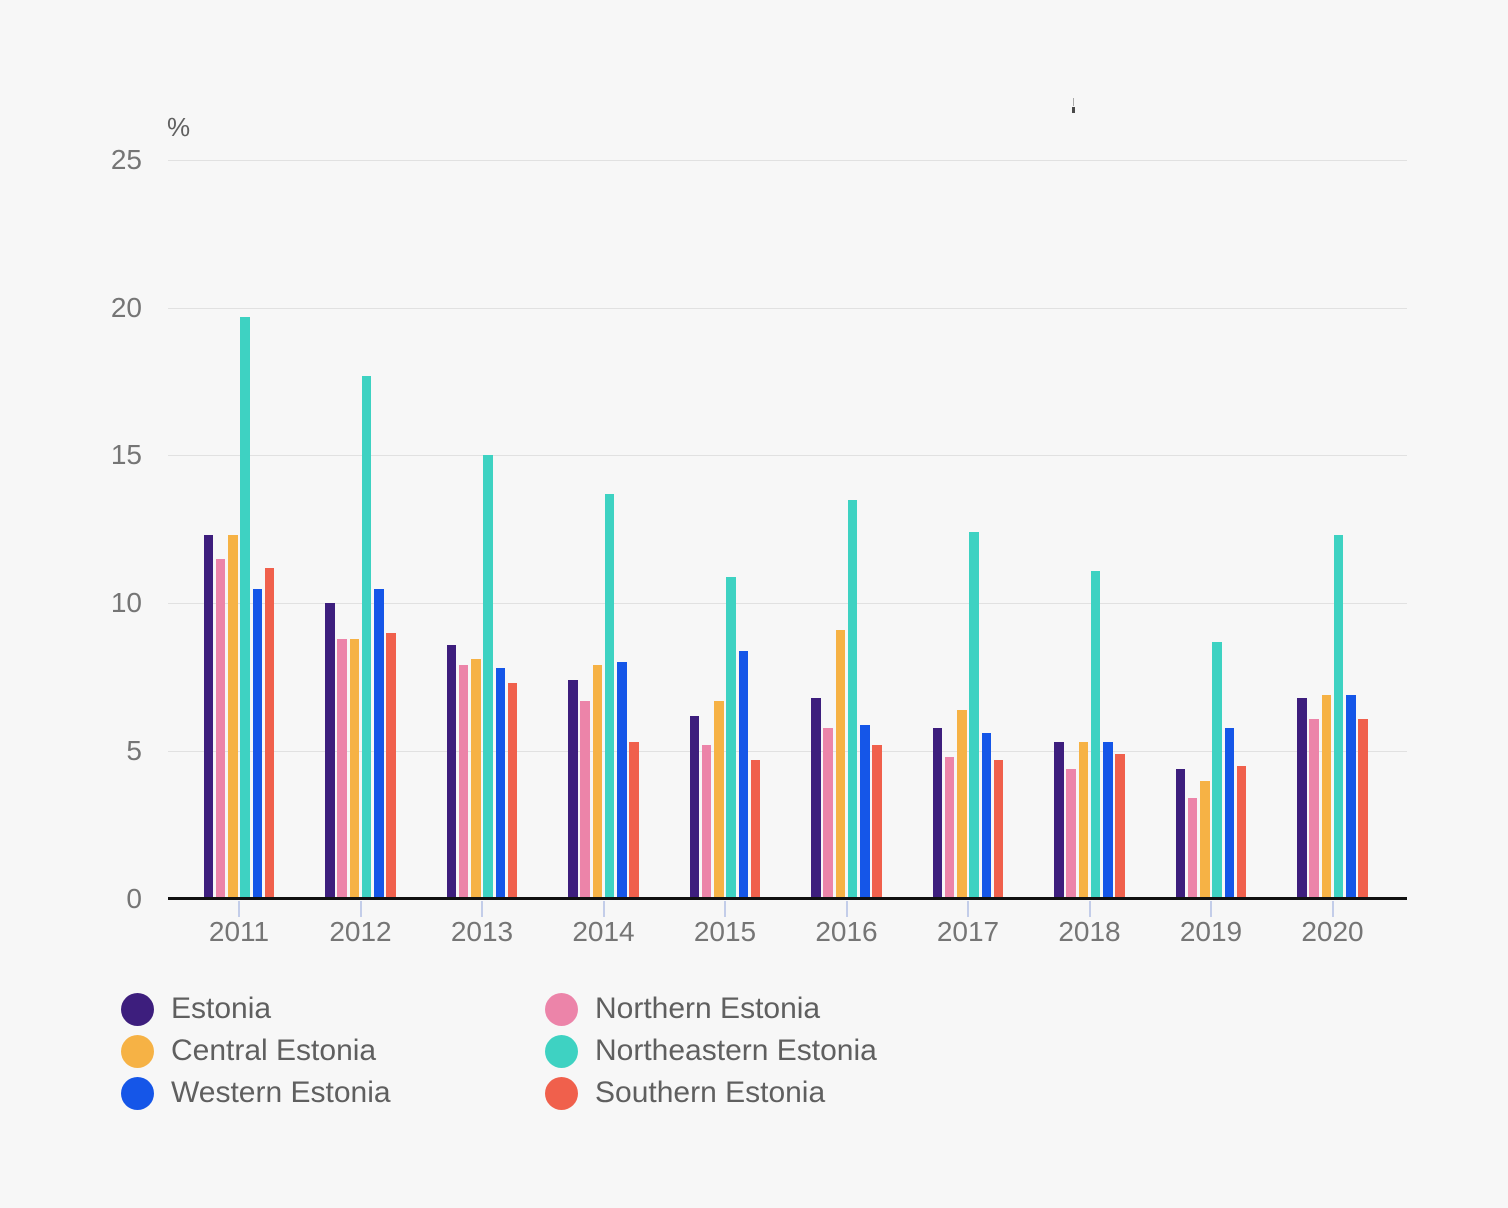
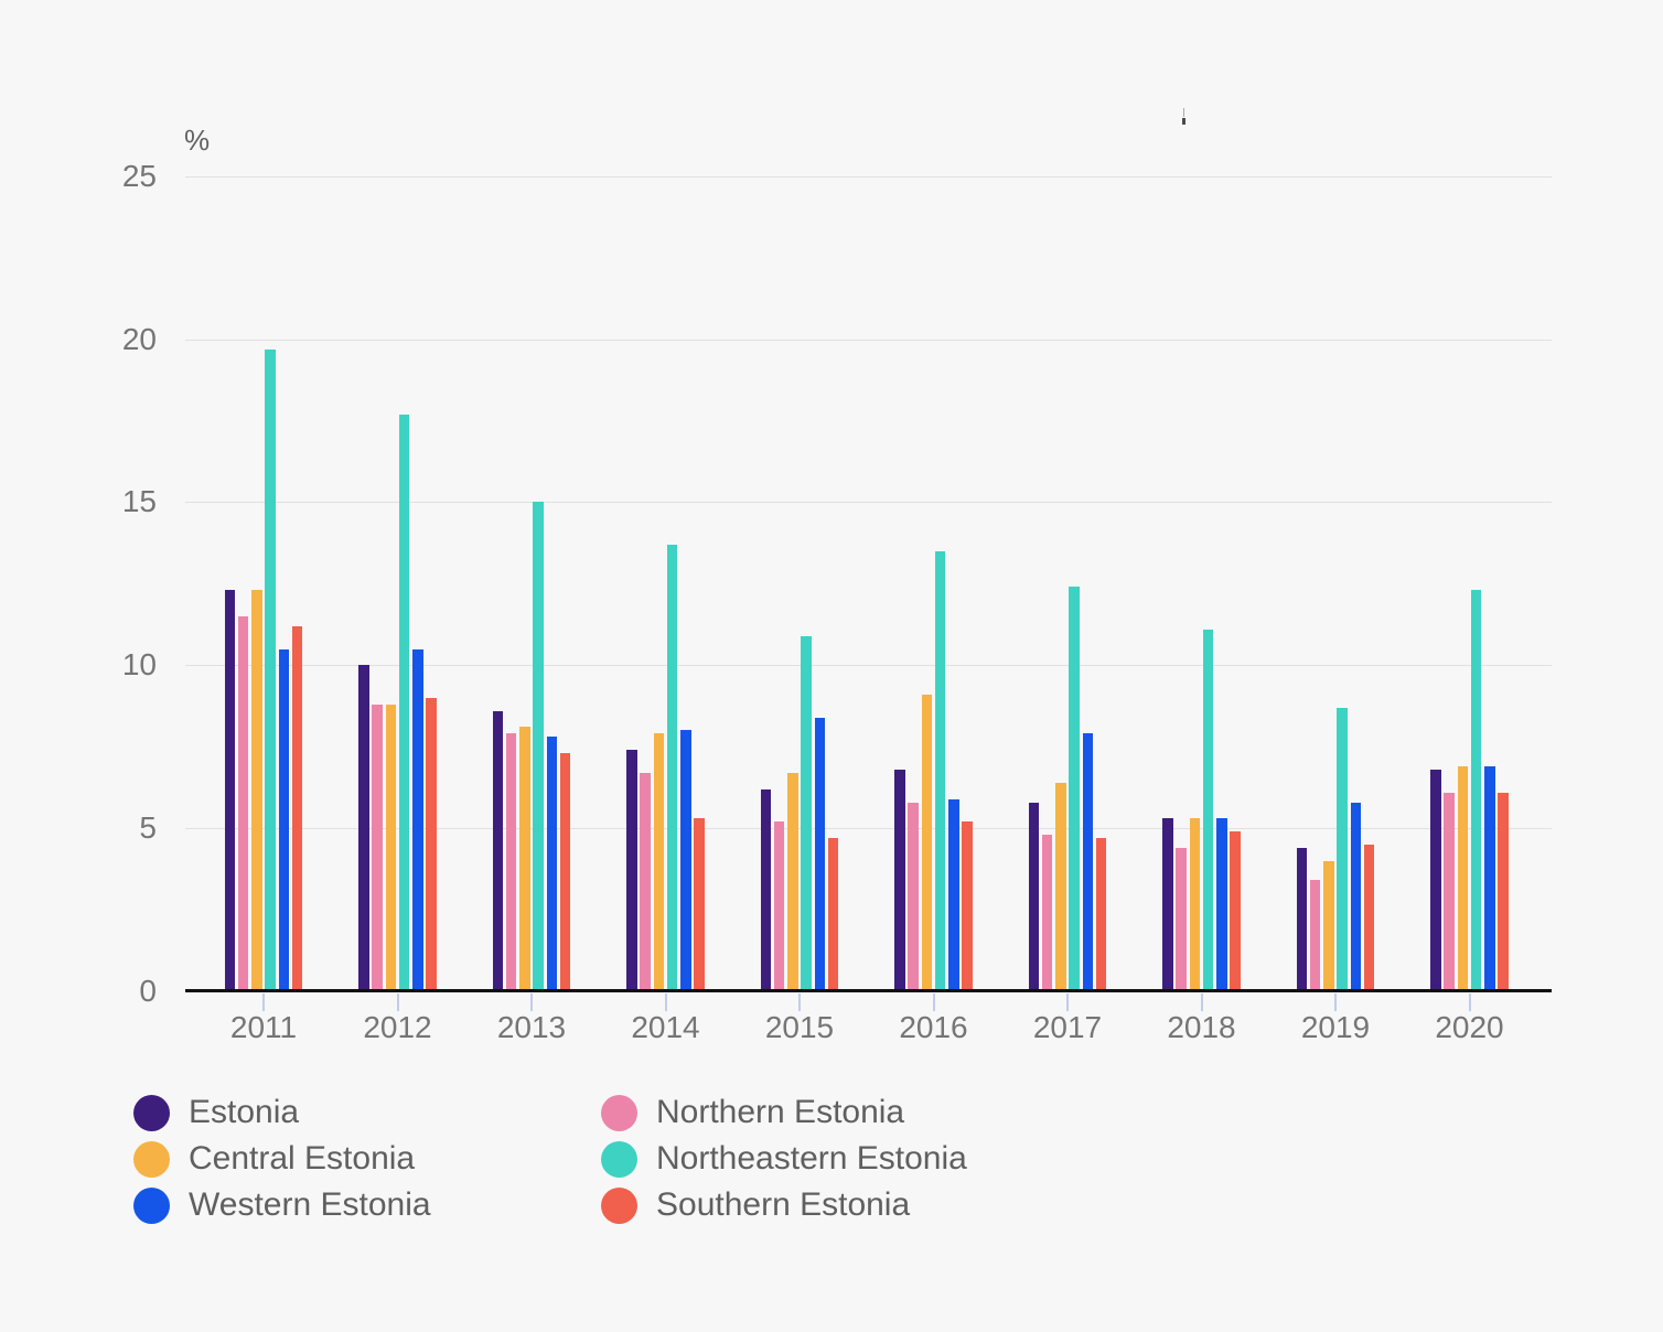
Western Estonia/2017: 5.6 -> 7.9
